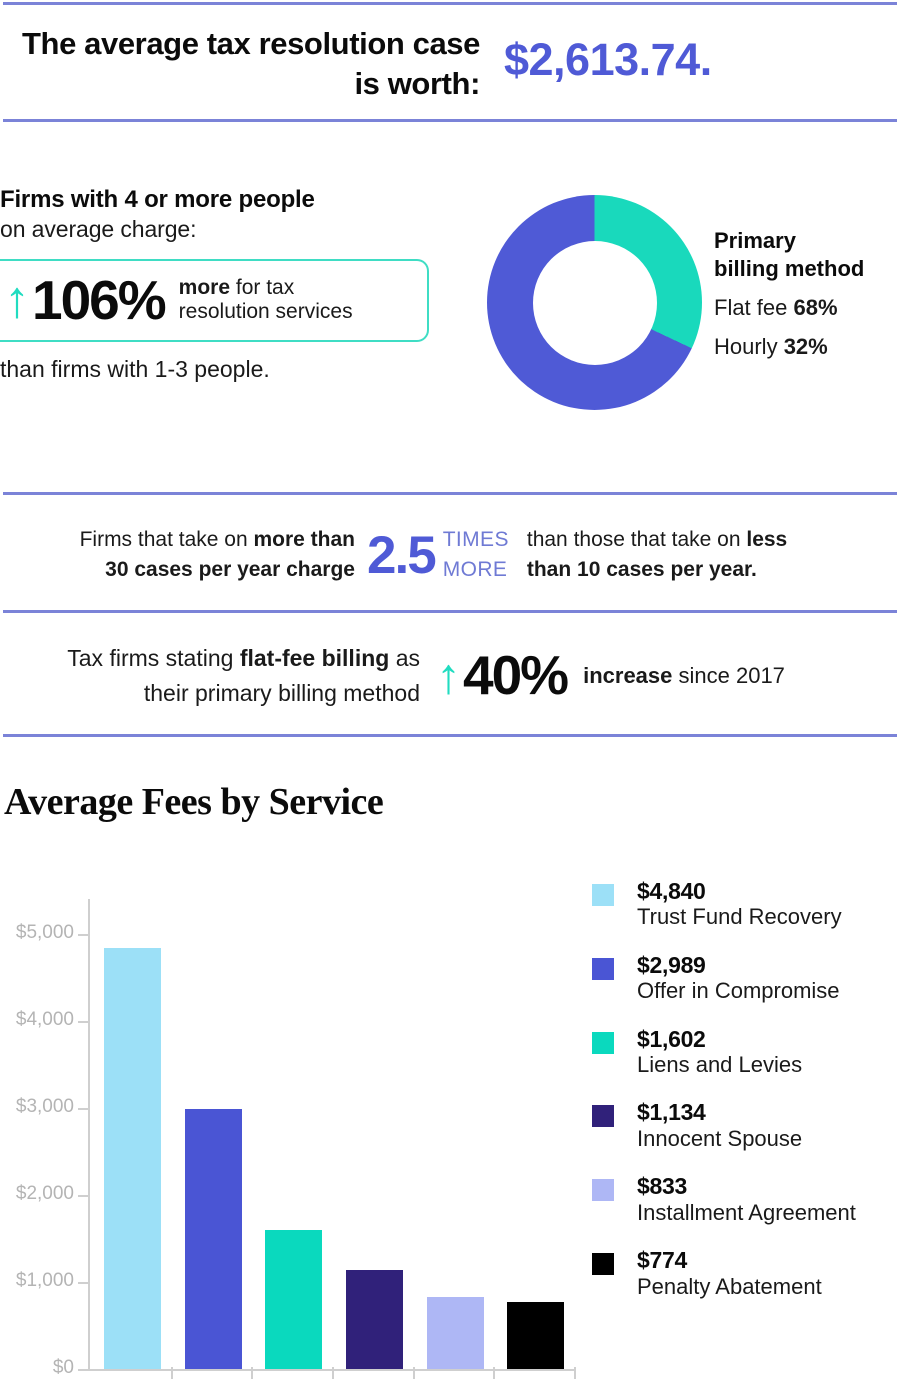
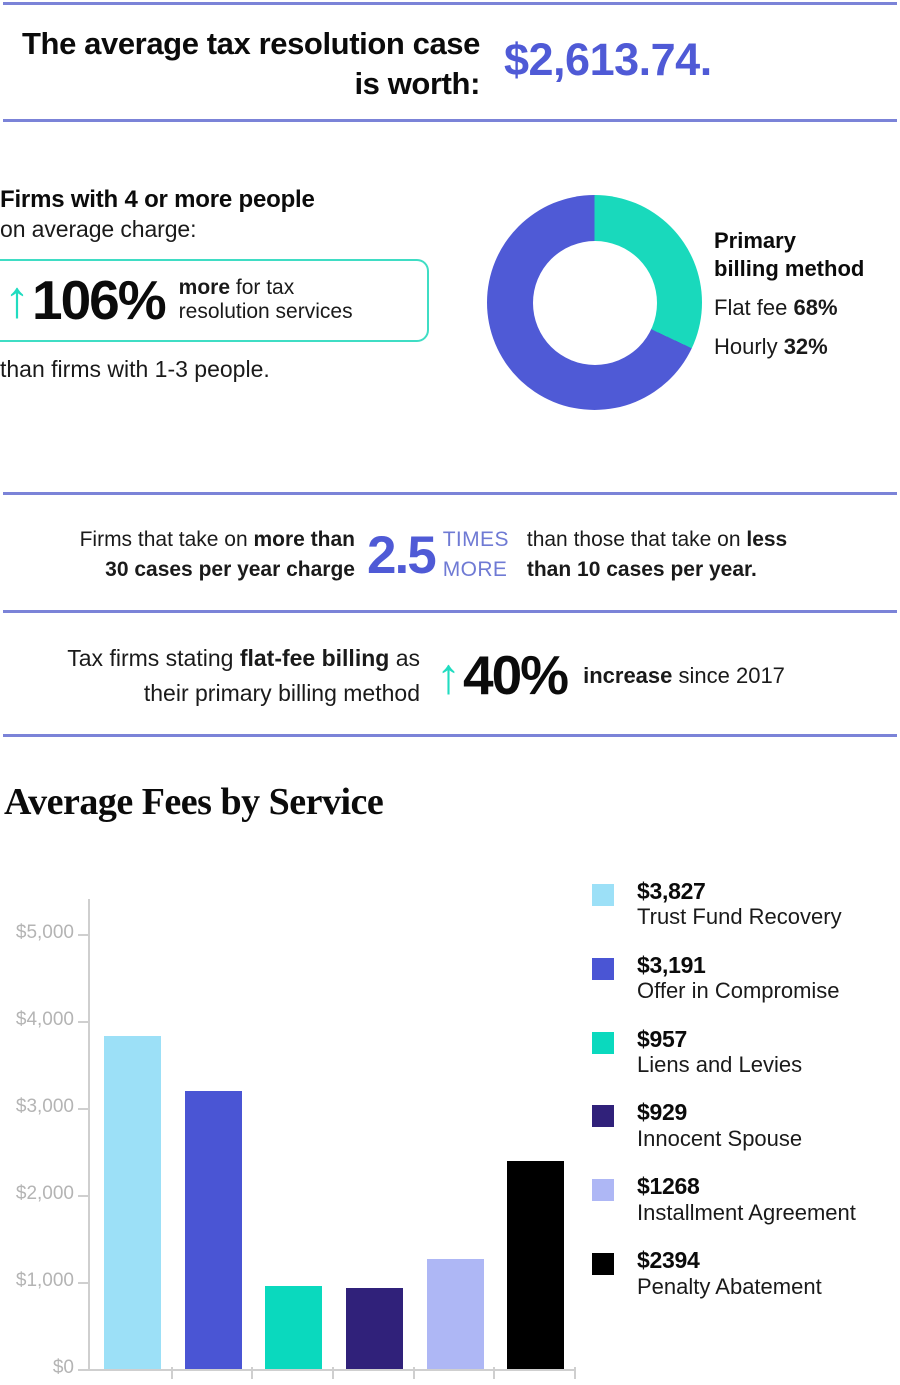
Trust Fund Recovery: $4,840 -> $3,827
Offer in Compromise: $2,989 -> $3,191
Liens and Levies: $1,602 -> $957
Innocent Spouse: $1,134 -> $929
Installment Agreement: $833 -> $1268
Penalty Abatement: $774 -> $2394
